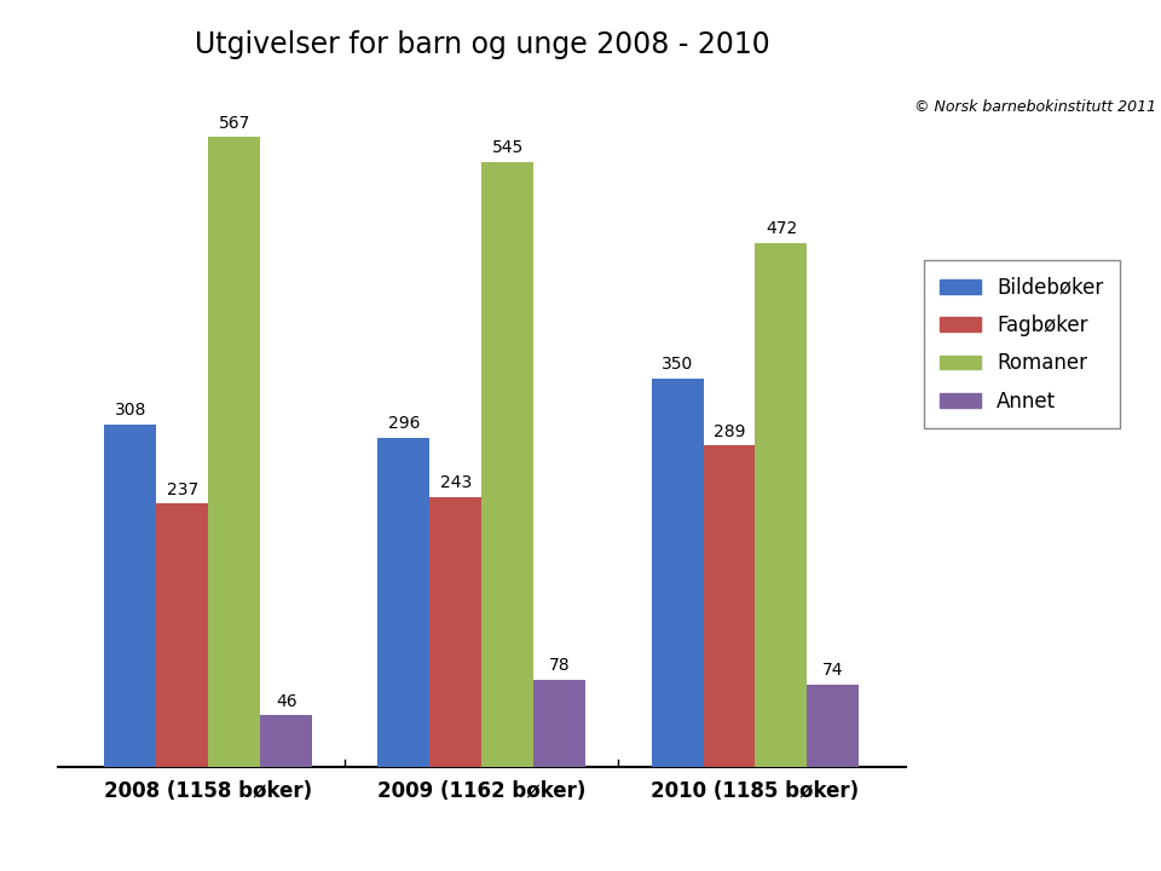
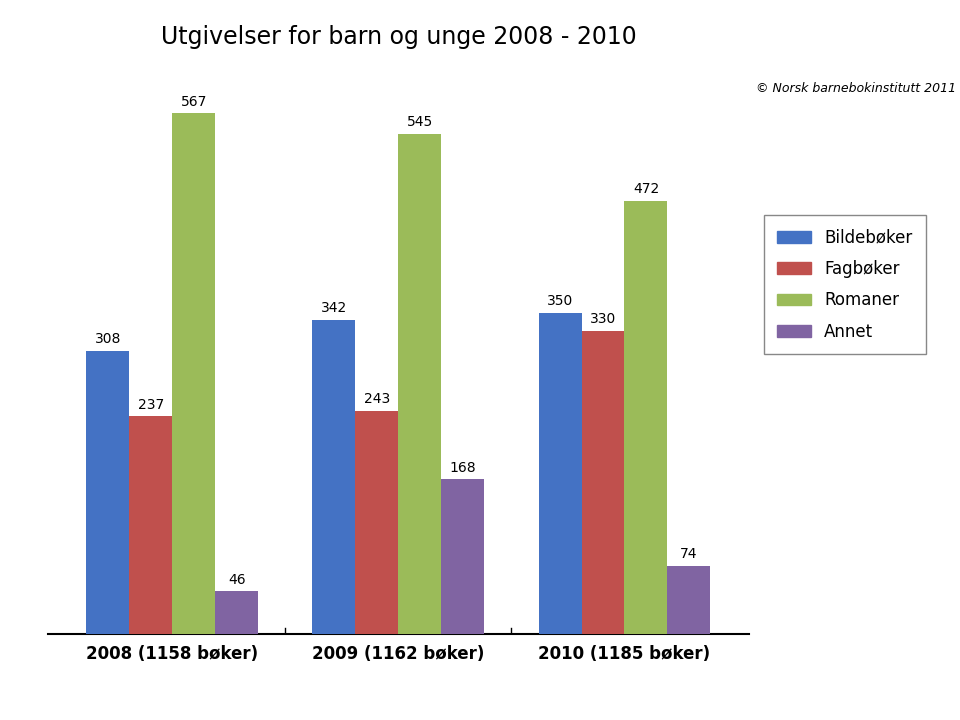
Bildebøker/2009 (1162 bøker): 296 -> 342
Annet/2009 (1162 bøker): 78 -> 168
Fagbøker/2010 (1185 bøker): 289 -> 330
